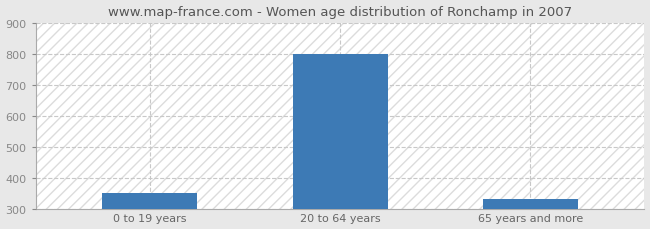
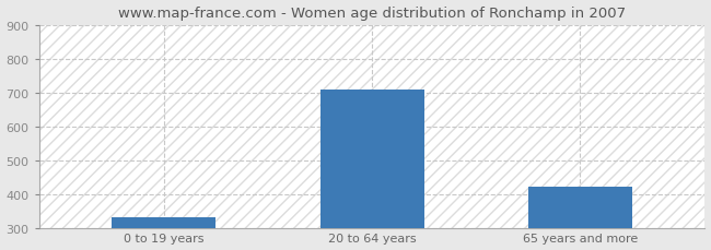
0 to 19 years: 350 -> 330
20 to 64 years: 800 -> 710
65 years and more: 330 -> 420
